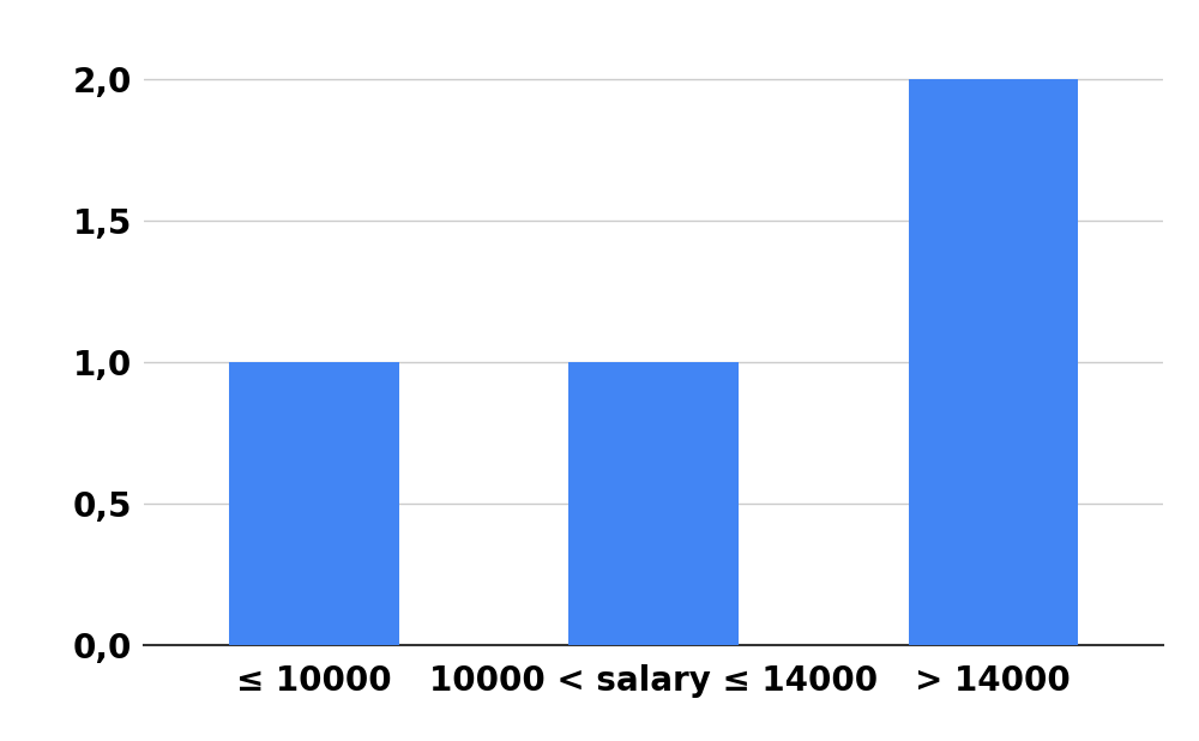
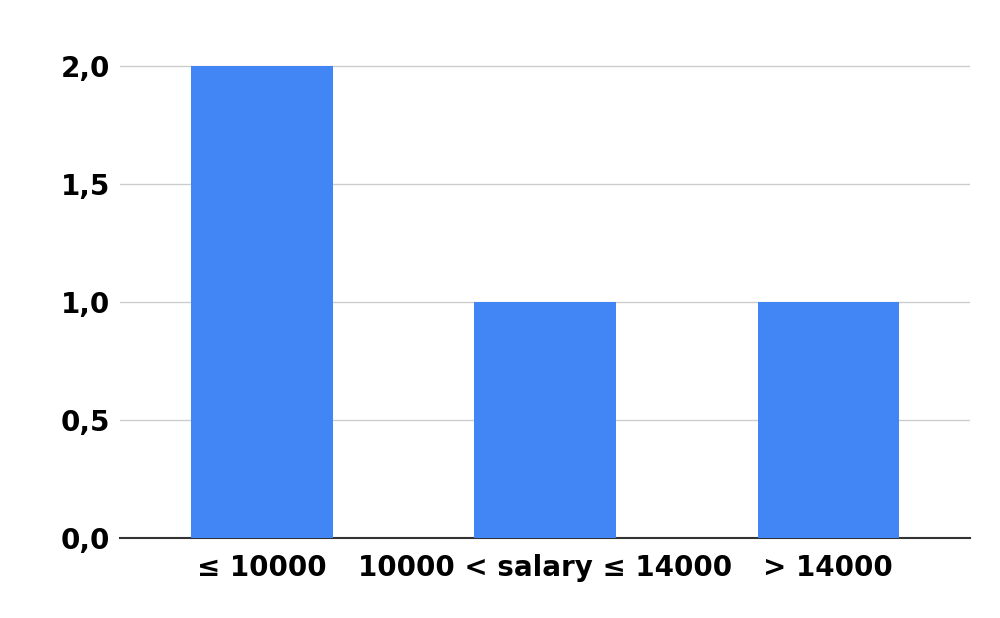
≤ 10000: 1 -> 2
> 14000: 2 -> 1
